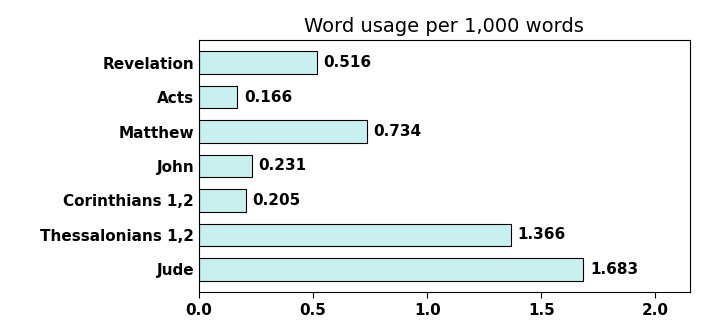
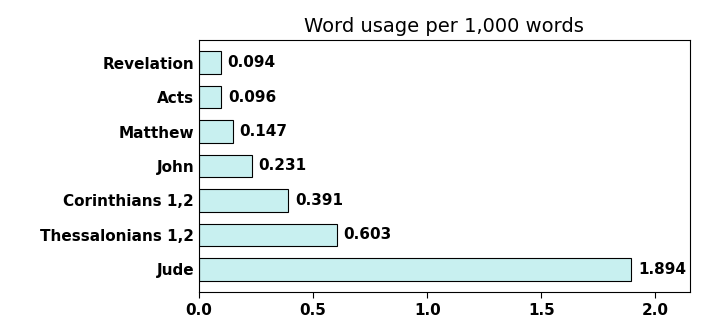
Revelation: 0.516 -> 0.094
Acts: 0.166 -> 0.096
Matthew: 0.734 -> 0.147
Corinthians 1,2: 0.205 -> 0.391
Thessalonians 1,2: 1.366 -> 0.603
Jude: 1.683 -> 1.894
